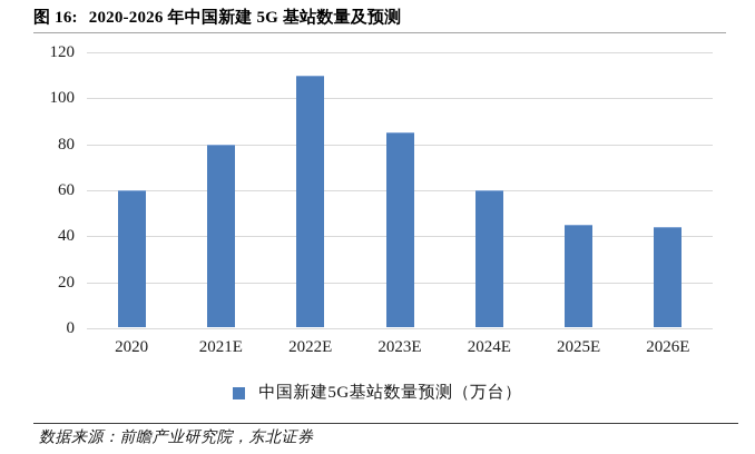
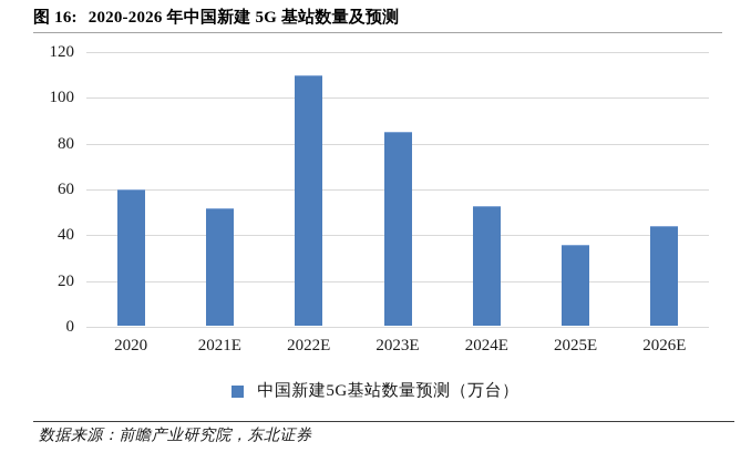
2021E: 80 -> 52
2024E: 60 -> 53
2025E: 45 -> 36
